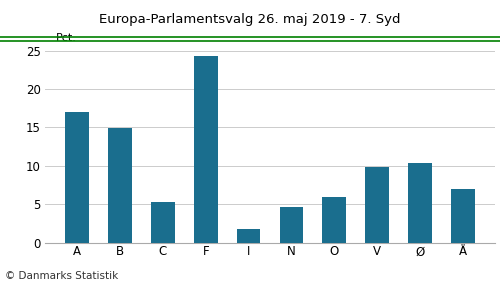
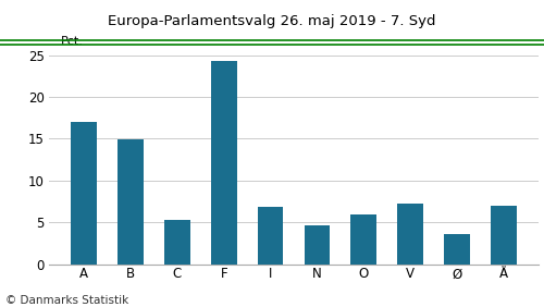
I: 1.8 -> 6.8
V: 9.9 -> 7.2
Ø: 10.4 -> 3.6
